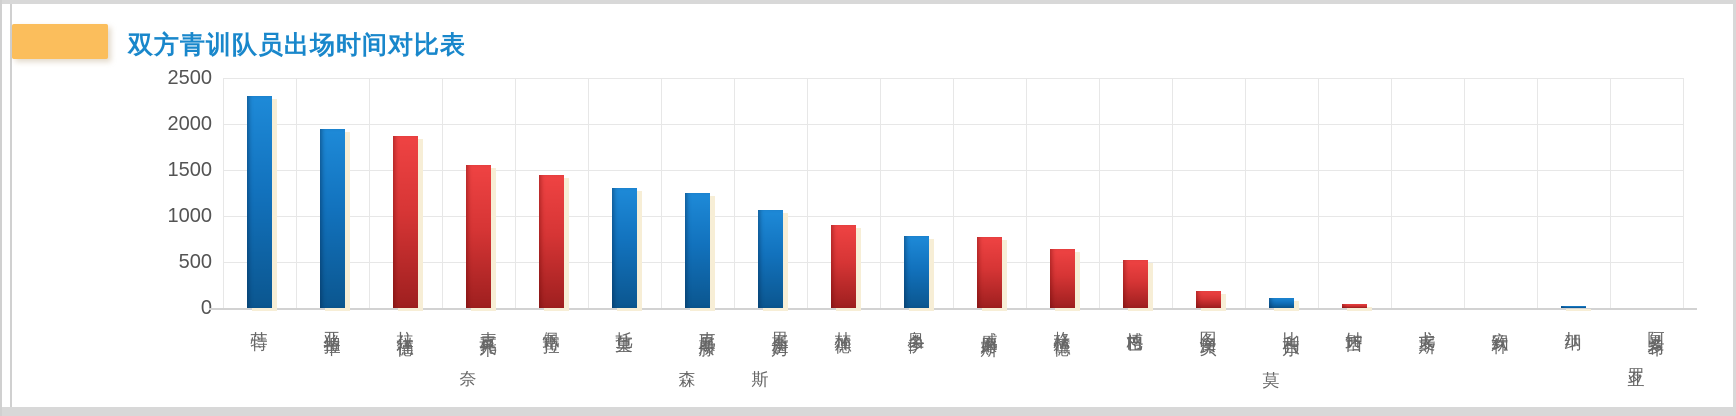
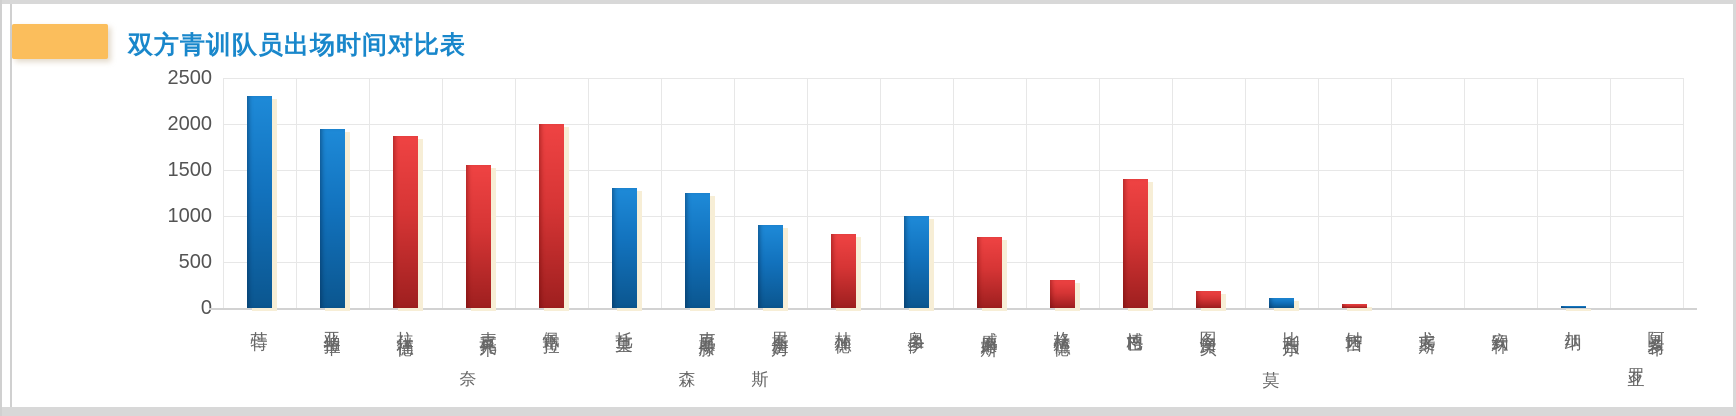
佩雷拉: 1400 -> 2000
里斯詹姆斯: 1100 -> 900
林加德: 900 -> 800
奥多伊: 800 -> 1000
格林伍德: 600 -> 300
博格巴: 500 -> 1400
